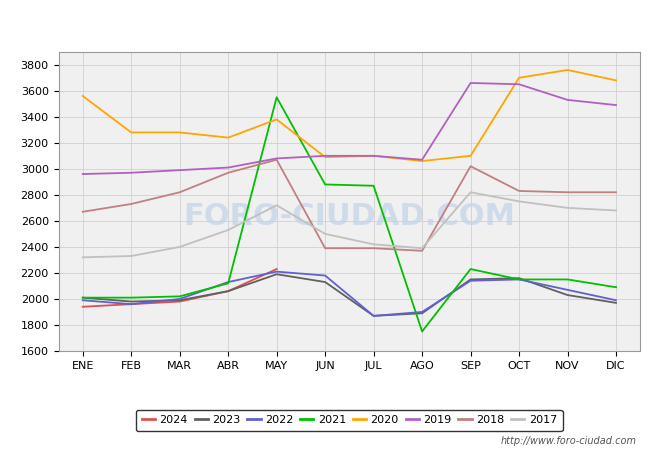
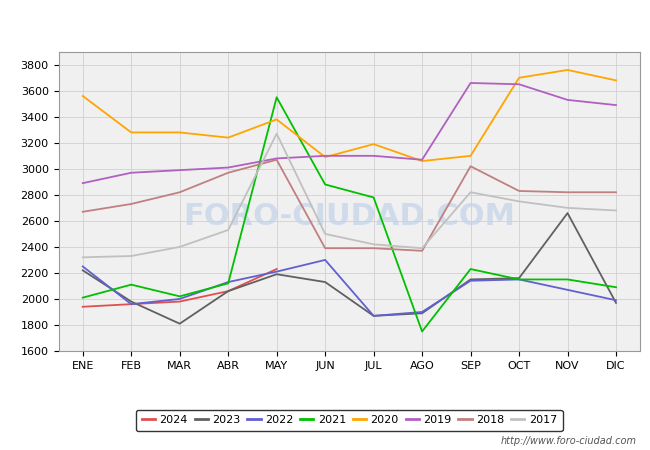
2023/ENE: 2010 -> 2220
2022/ENE: 1990 -> 2250
2019/ENE: 2960 -> 2890
2021/FEB: 2010 -> 2110
2023/MAR: 1990 -> 1810
2017/MAY: 2720 -> 3270
2022/JUN: 2180 -> 2300
2021/JUL: 2870 -> 2780
2020/JUL: 3100 -> 3190
2023/NOV: 2030 -> 2660
